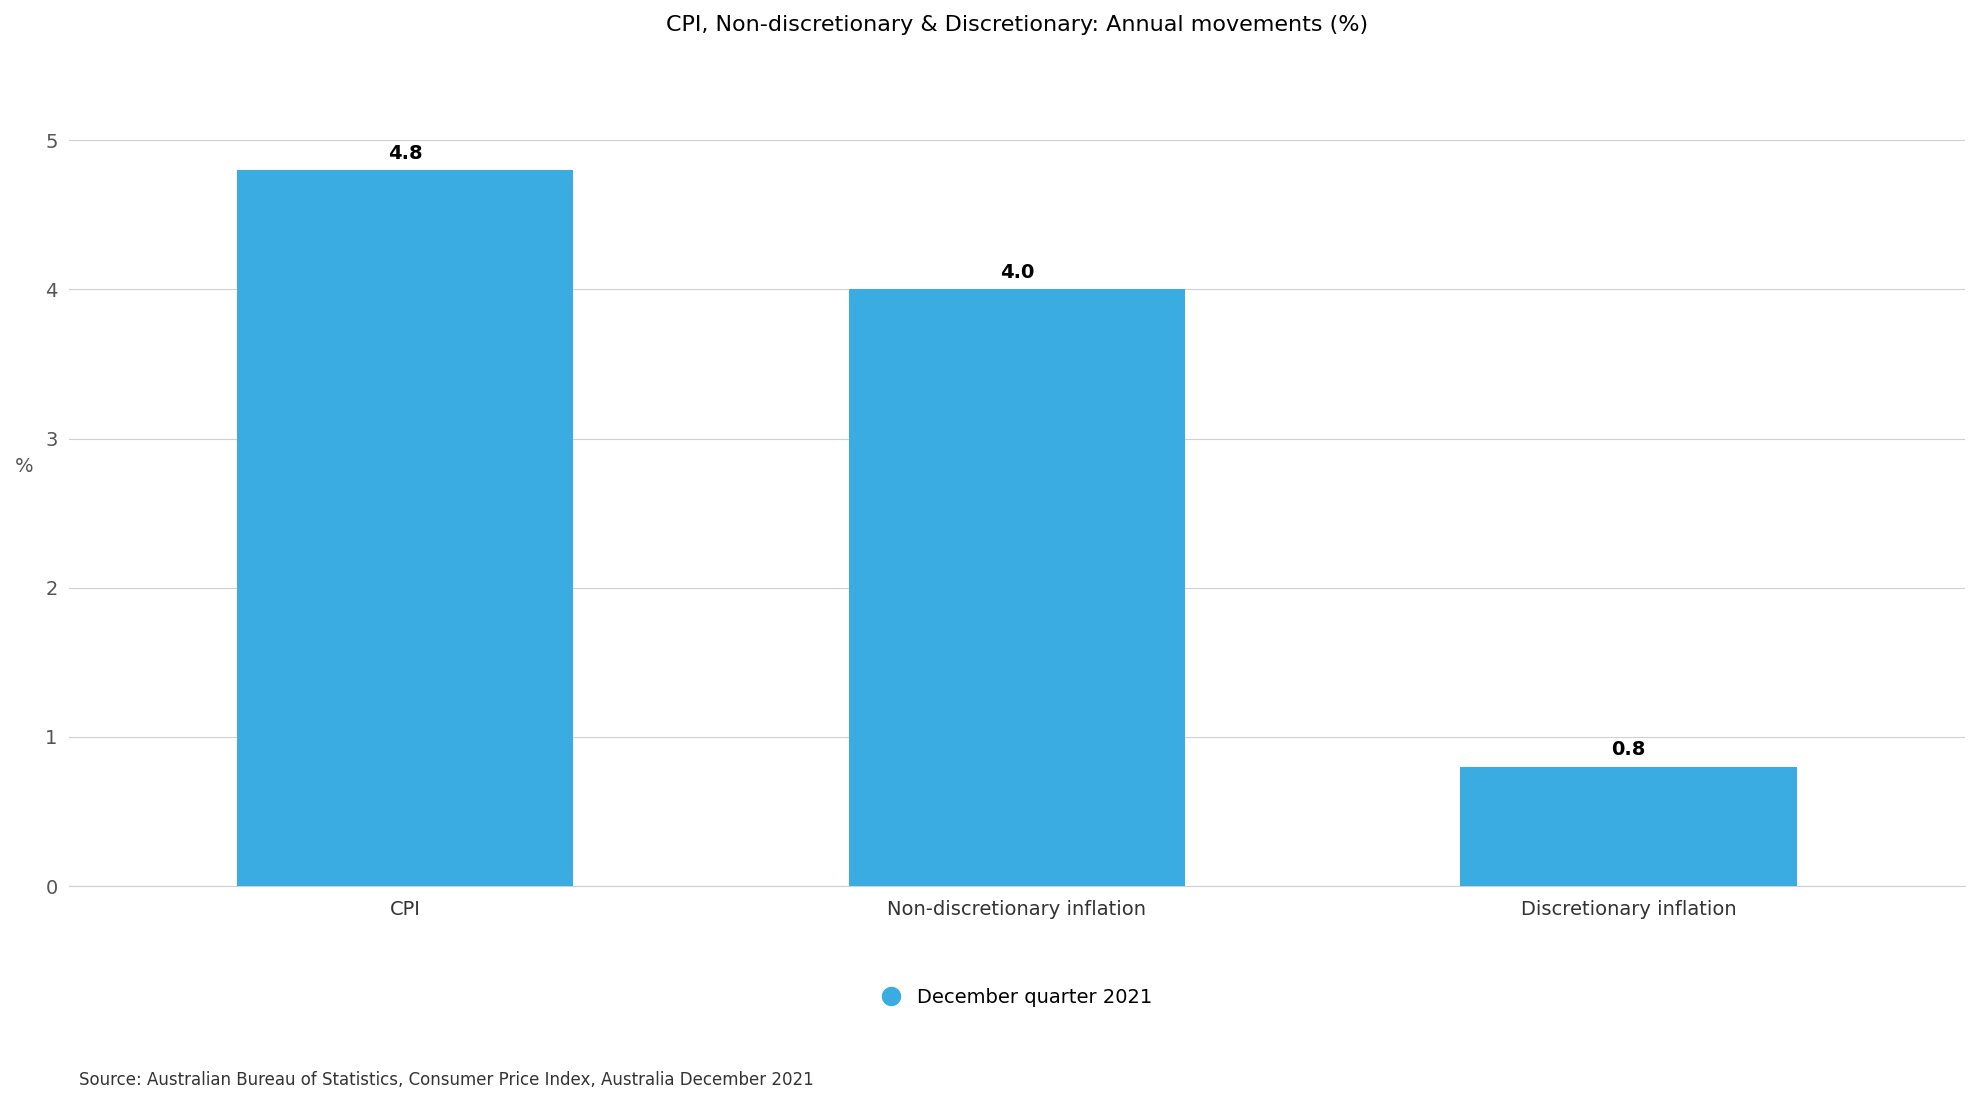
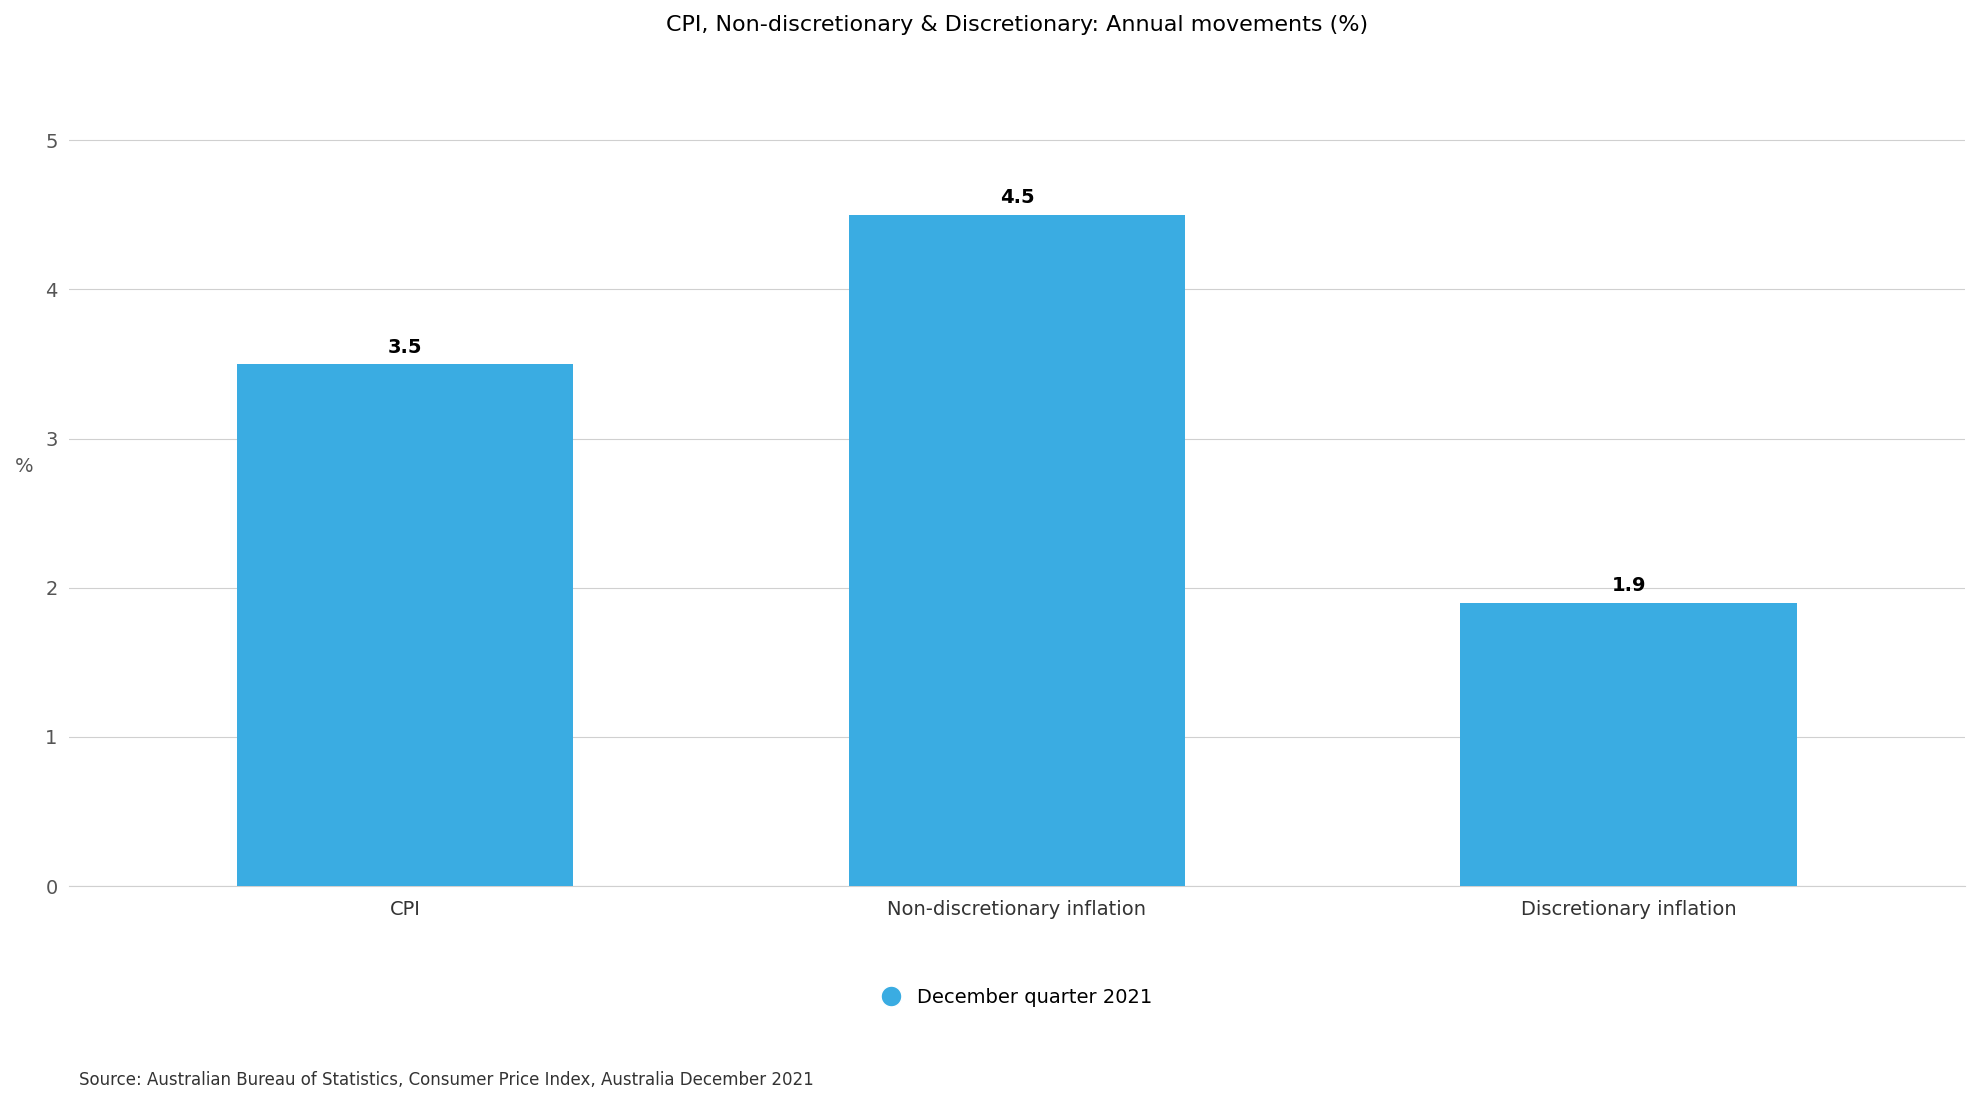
CPI: 4.8 -> 3.5
Non-discretionary inflation: 4.0 -> 4.5
Discretionary inflation: 0.8 -> 1.9
